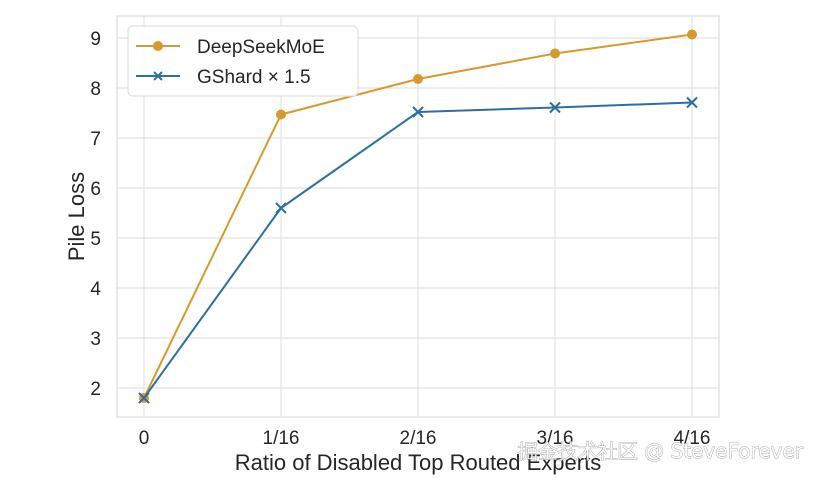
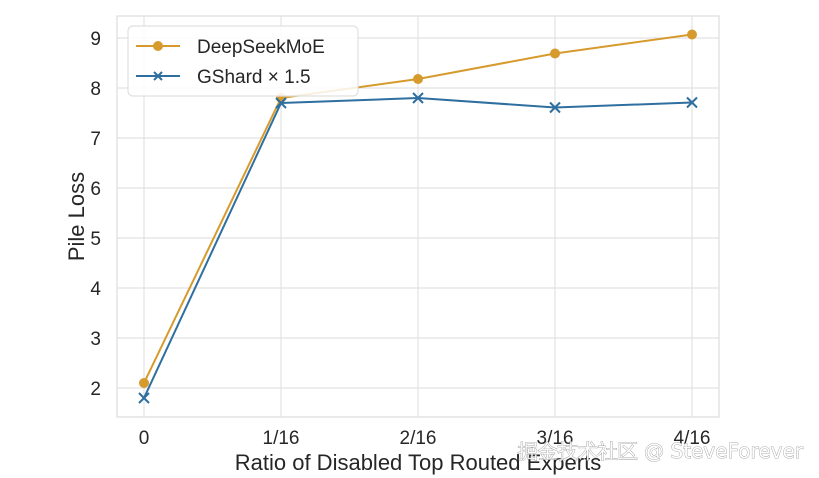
DeepSeekMoE/0: 1.8 -> 2.1
DeepSeekMoE/1/16: 7.5 -> 7.8
GShard × 1.5/1/16: 5.6 -> 7.7
GShard × 1.5/2/16: 7.5 -> 7.8
